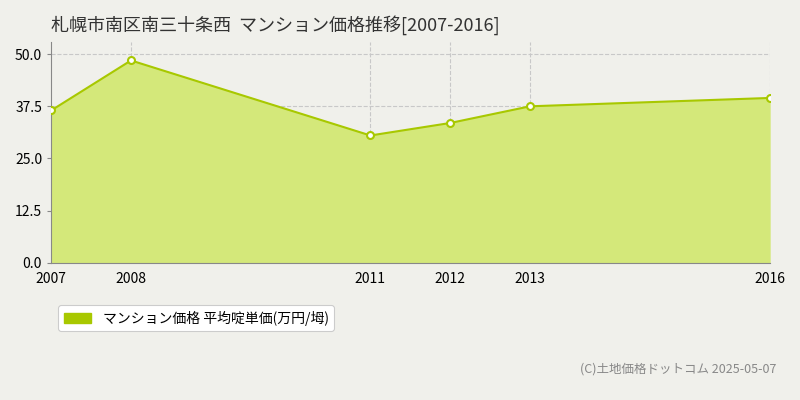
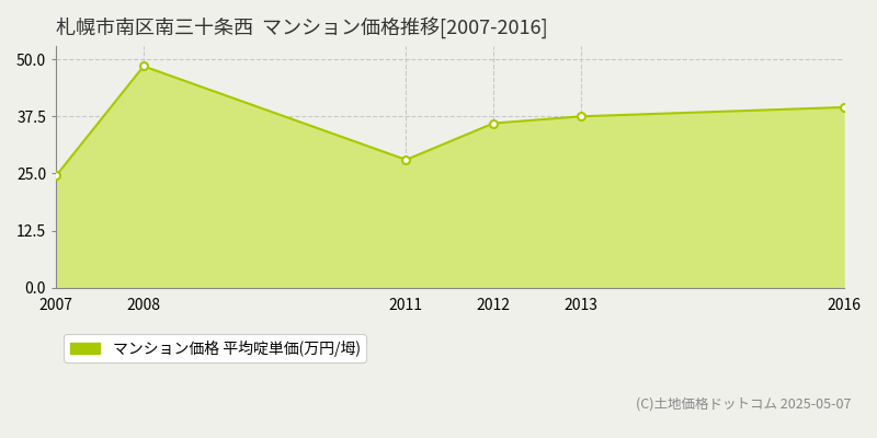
2007: 36.5 -> 24.5
2011: 30.5 -> 28.0
2012: 33.5 -> 36.0
